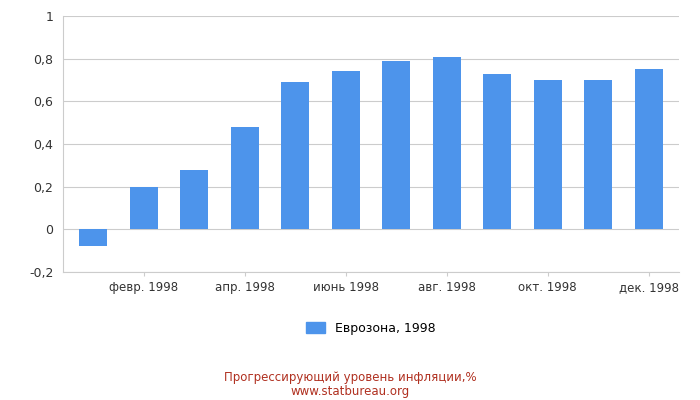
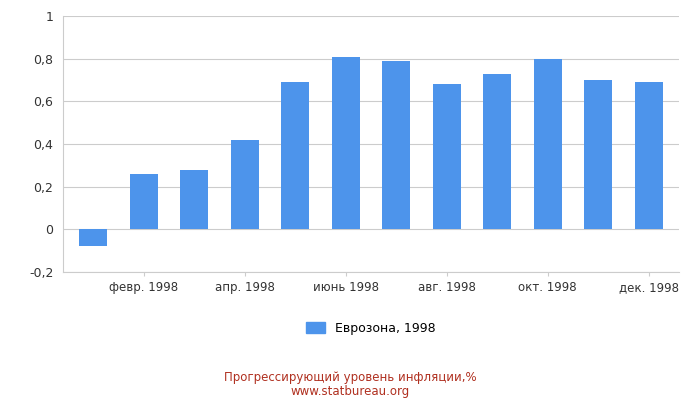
февр. 1998: 0,20 -> 0,26
апр. 1998: 0,48 -> 0,42
июнь 1998: 0,74 -> 0,81
авг. 1998: 0,81 -> 0,68
окт. 1998: 0,70 -> 0,80
дек. 1998: 0,75 -> 0,69
